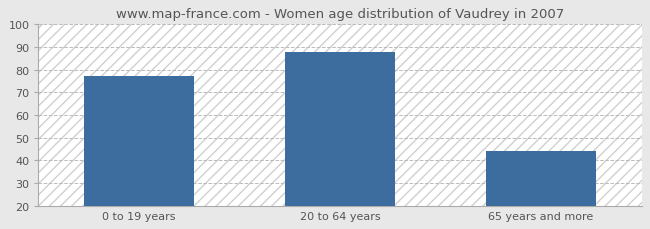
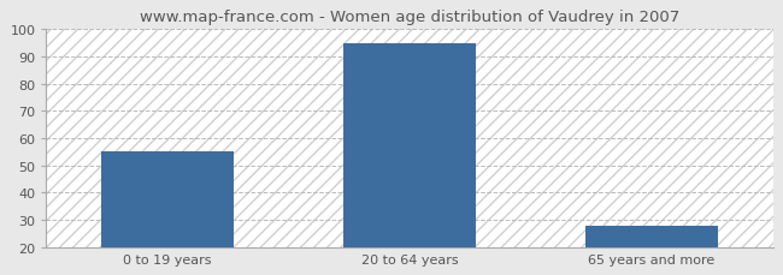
0 to 19 years: 77 -> 55
20 to 64 years: 88 -> 95
65 years and more: 44 -> 28
